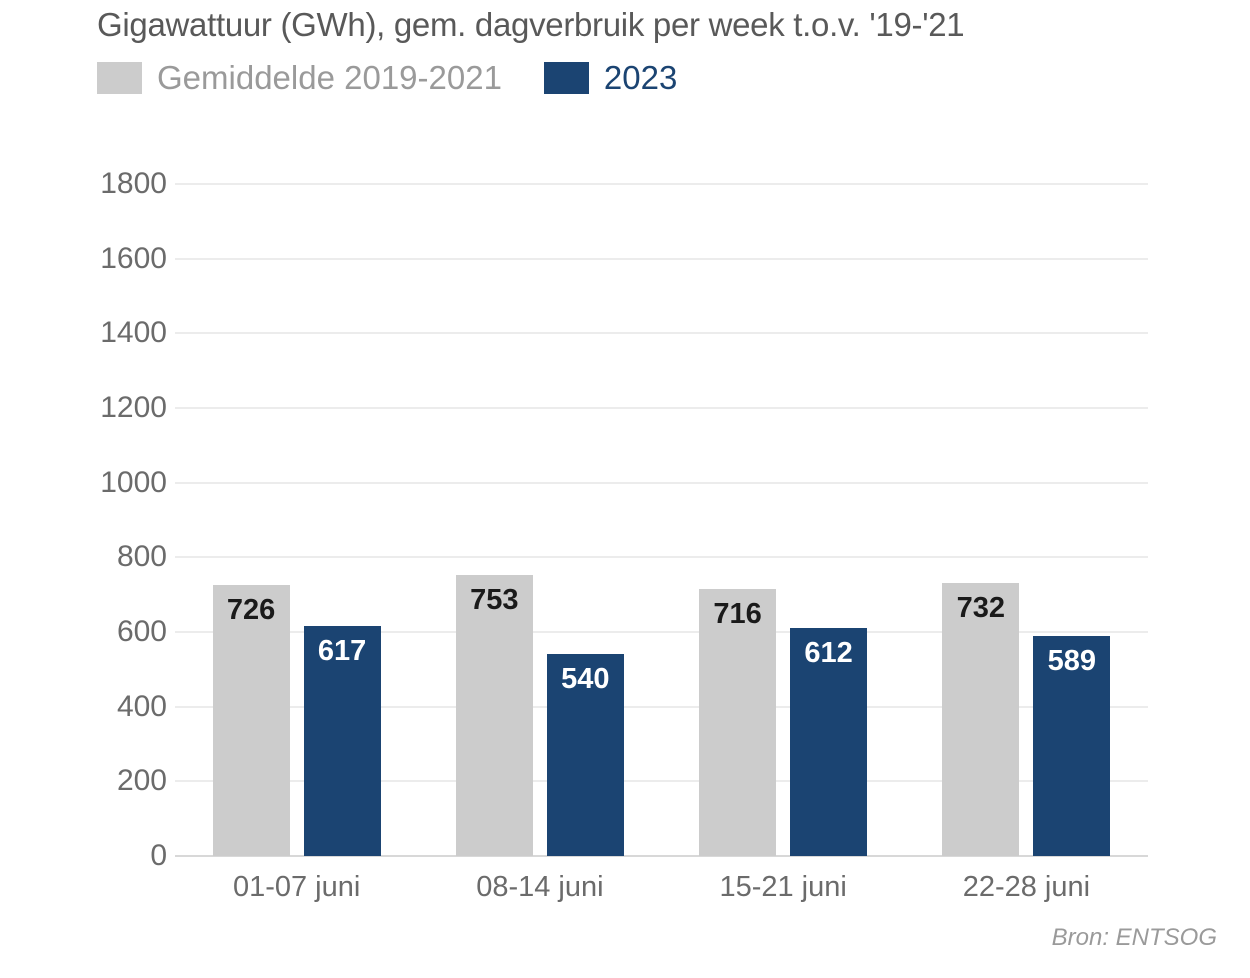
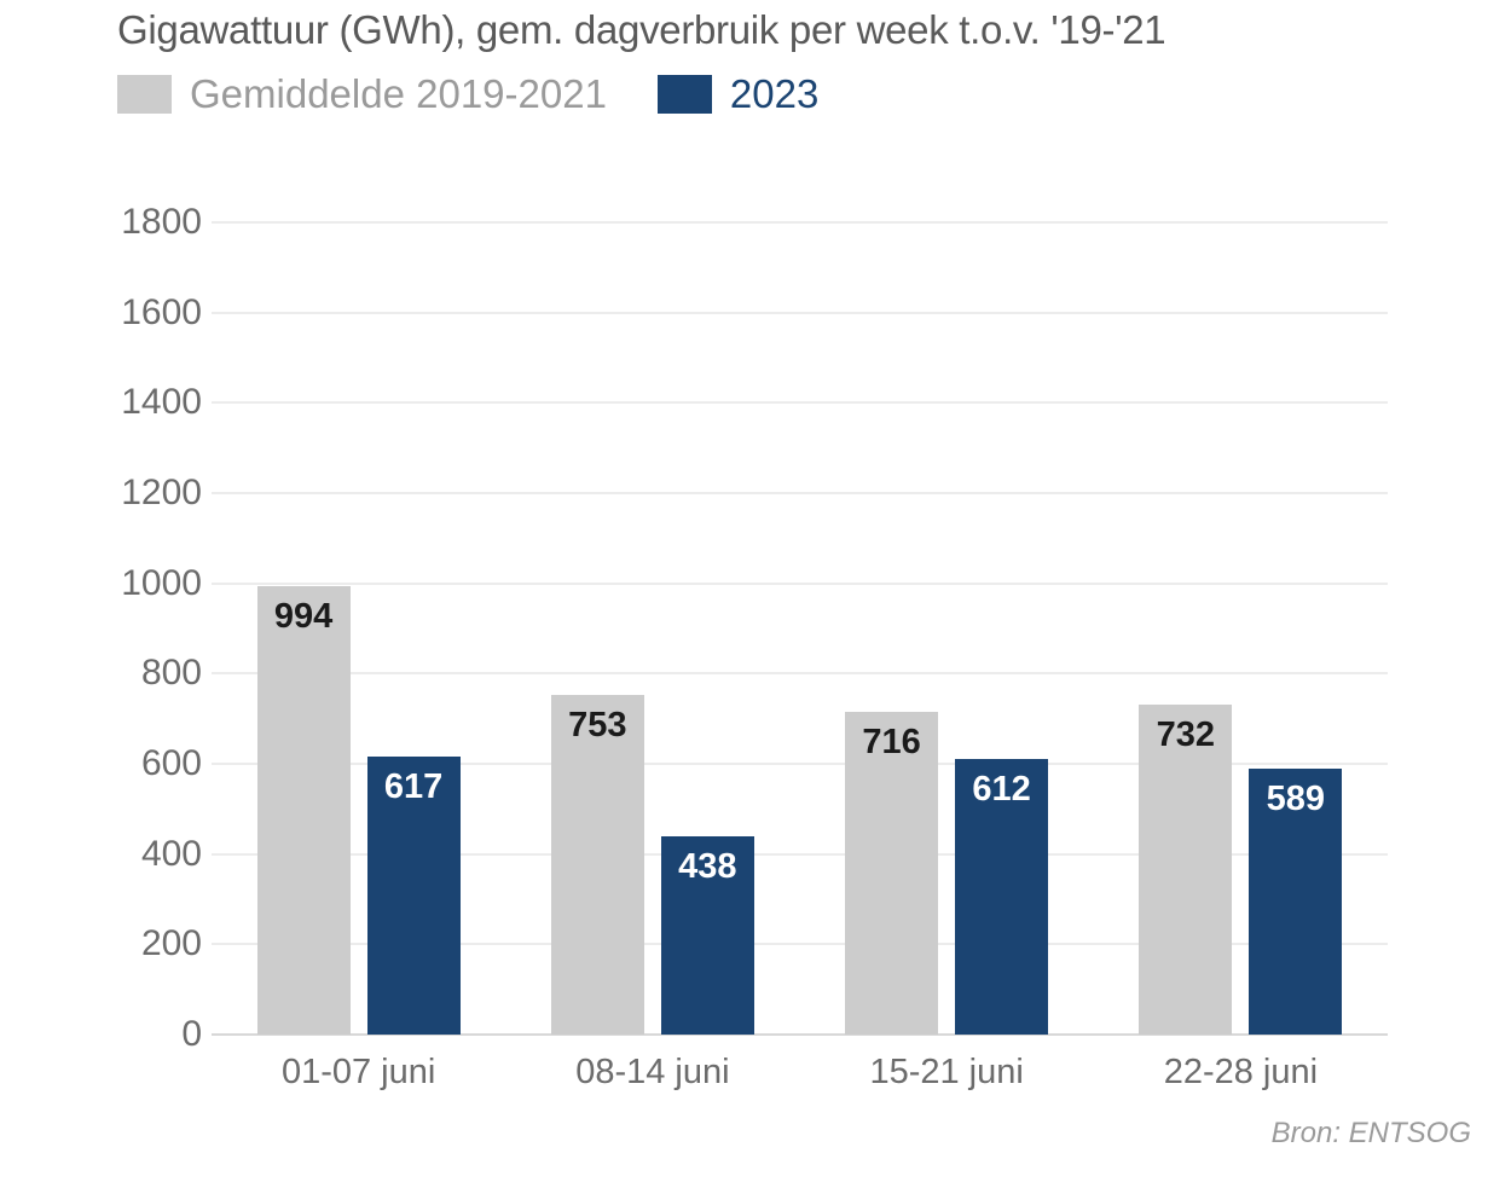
Gemiddelde 2019-2021/01-07 juni: 726 -> 994
2023/08-14 juni: 540 -> 438
